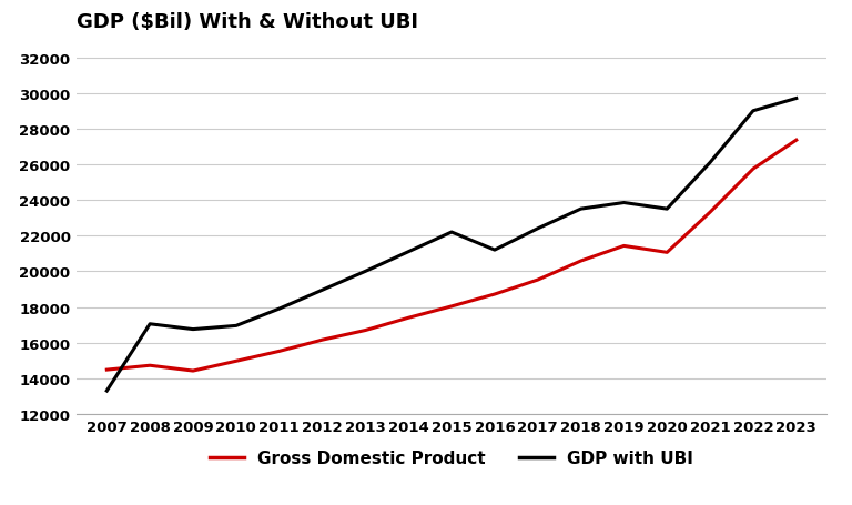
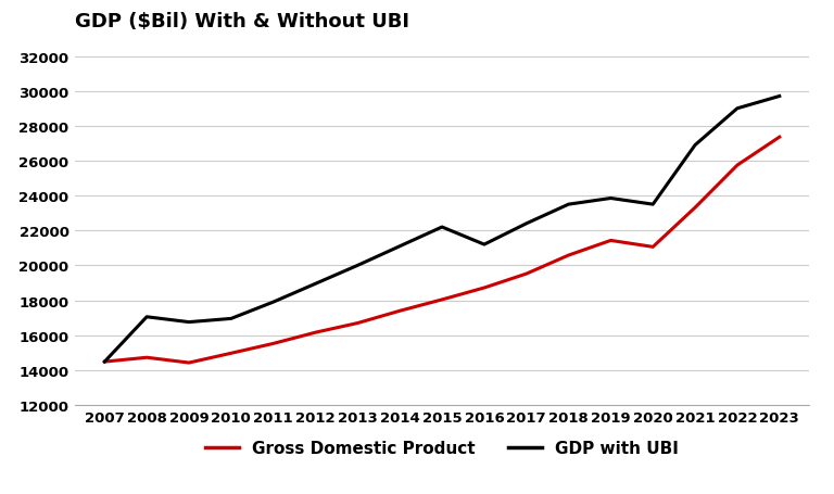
GDP with UBI/2007: 13300 -> 14500
GDP with UBI/2021: 26100 -> 26900
